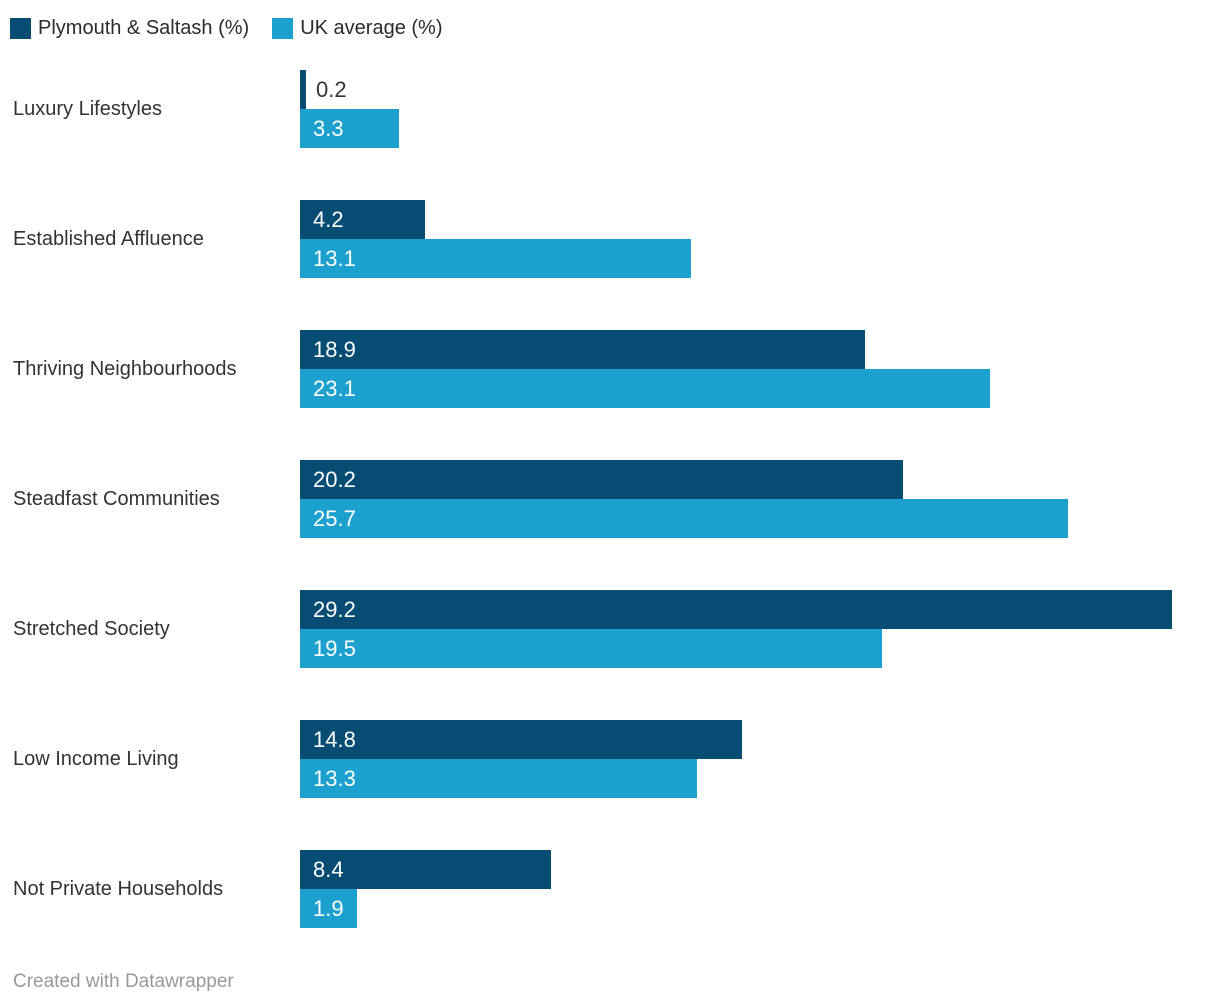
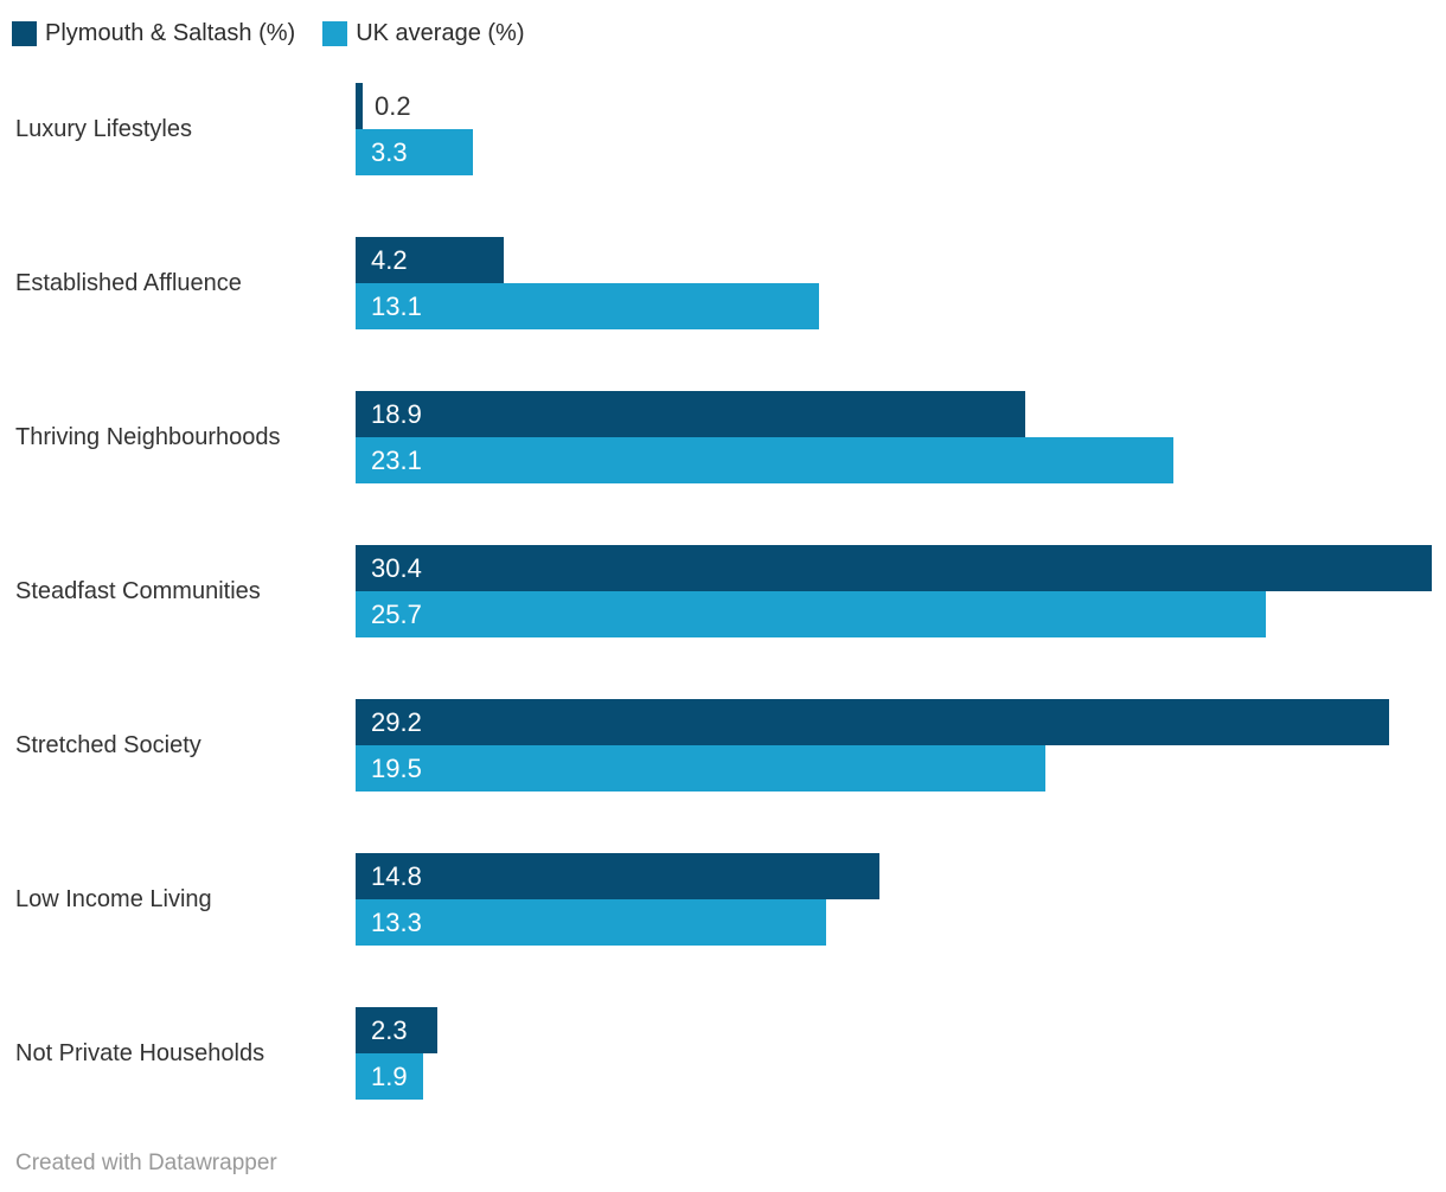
Plymouth & Saltash (%)/Steadfast Communities: 20.2 -> 30.4
Plymouth & Saltash (%)/Not Private Households: 8.4 -> 2.3
